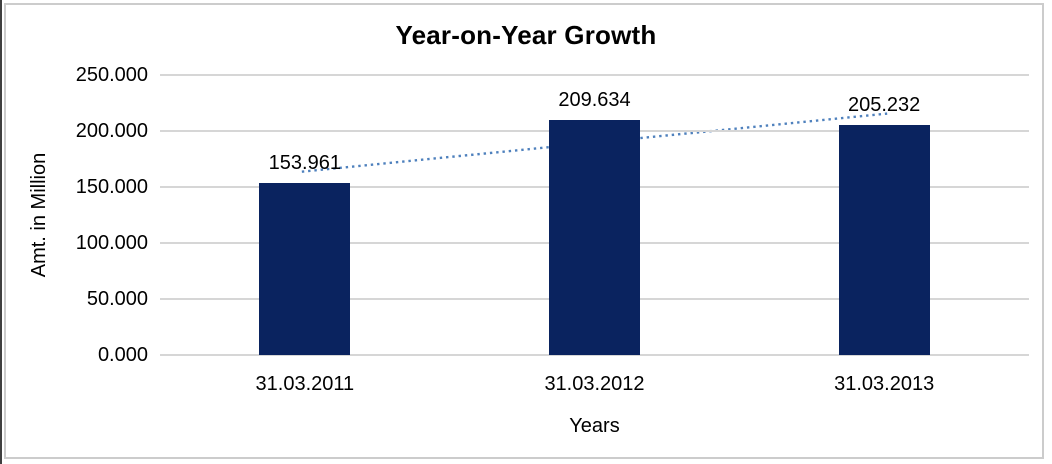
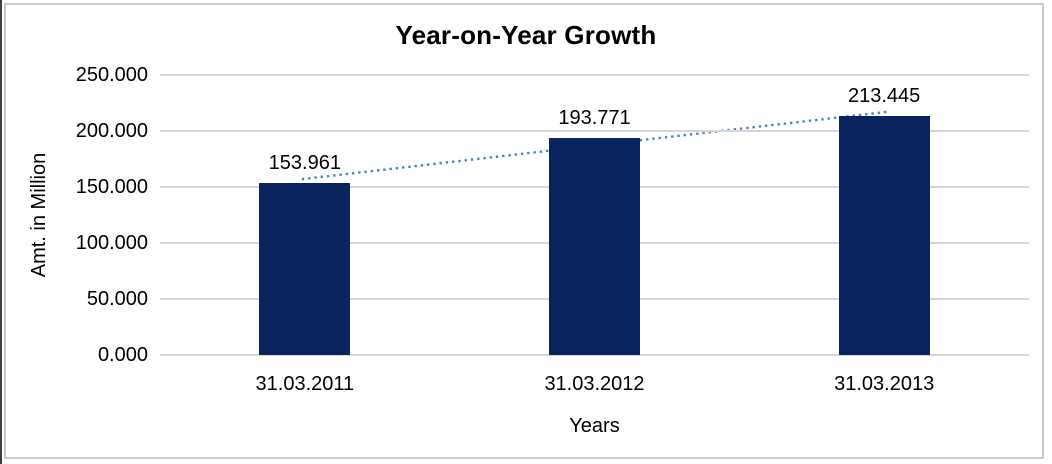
31.03.2012: 209.634 -> 193.771
31.03.2013: 205.232 -> 213.445
